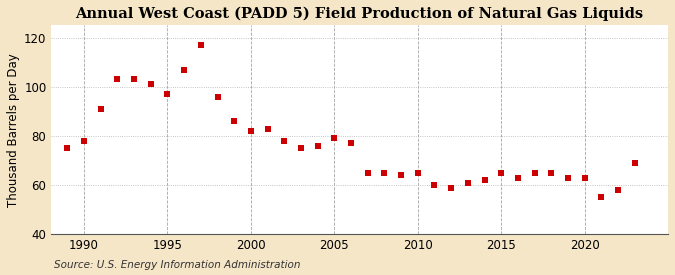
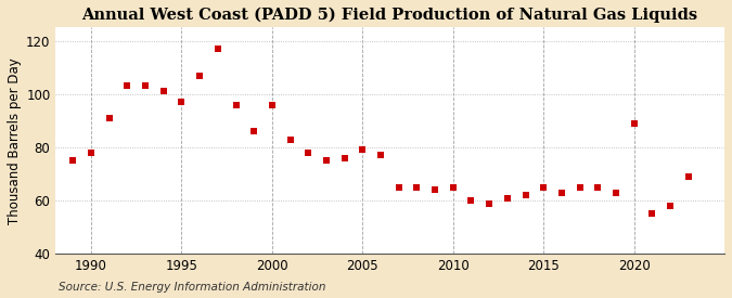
2000: 82 -> 96
2020: 63 -> 89
